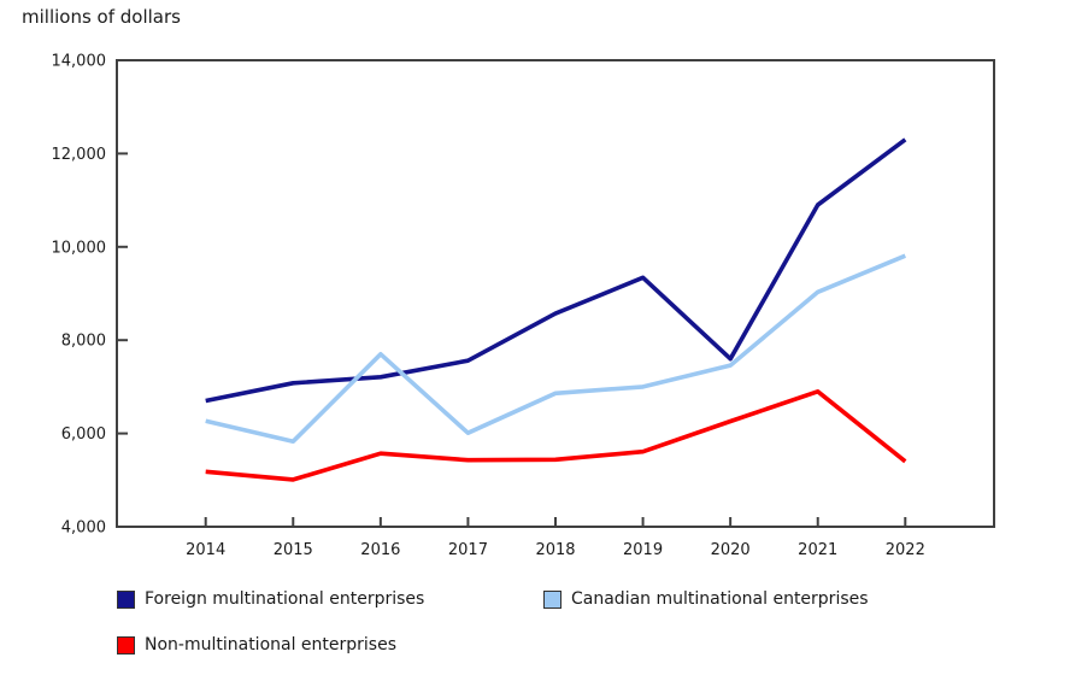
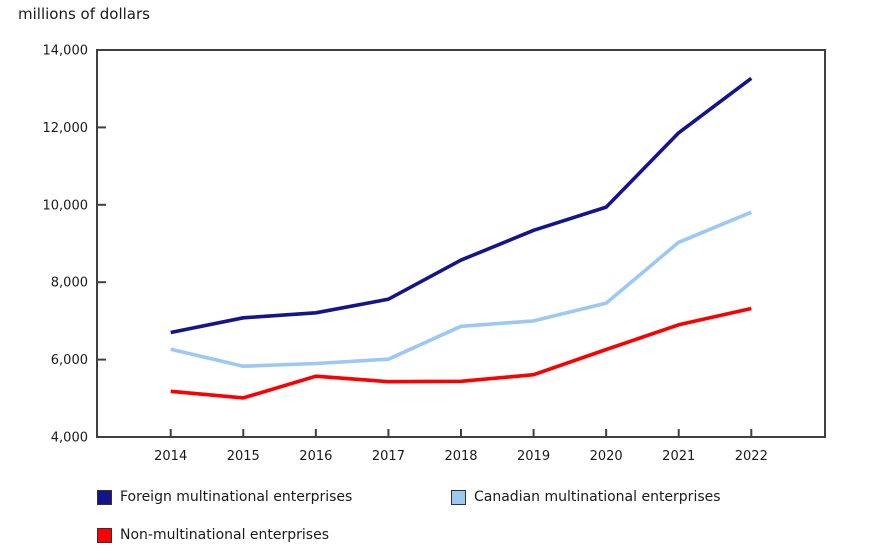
Canadian multinational enterprises/2016: 7700 -> 5900
Foreign multinational enterprises/2020: 7600 -> 9900
Foreign multinational enterprises/2021: 10900 -> 11900
Foreign multinational enterprises/2022: 12300 -> 13300
Non-multinational enterprises/2022: 5400 -> 7300
